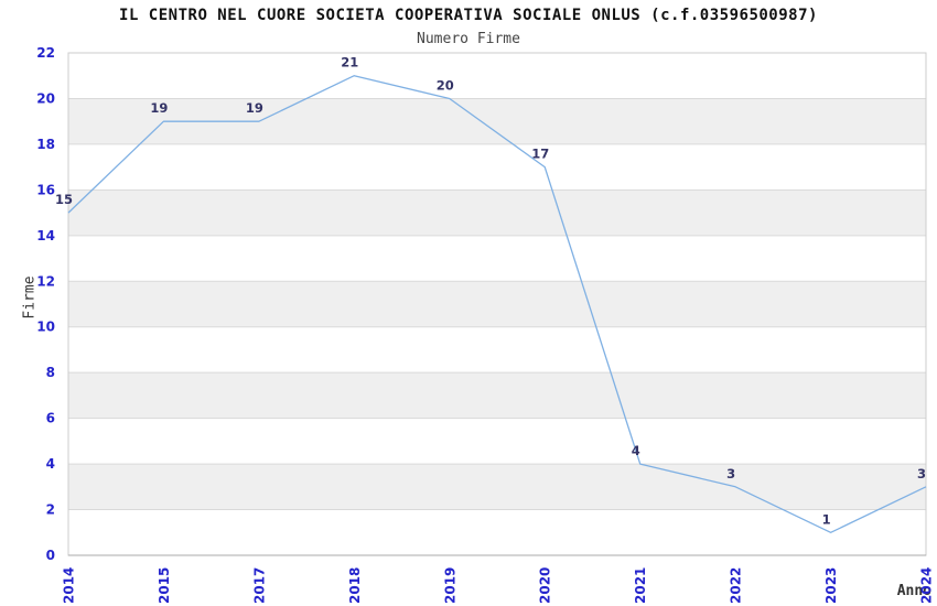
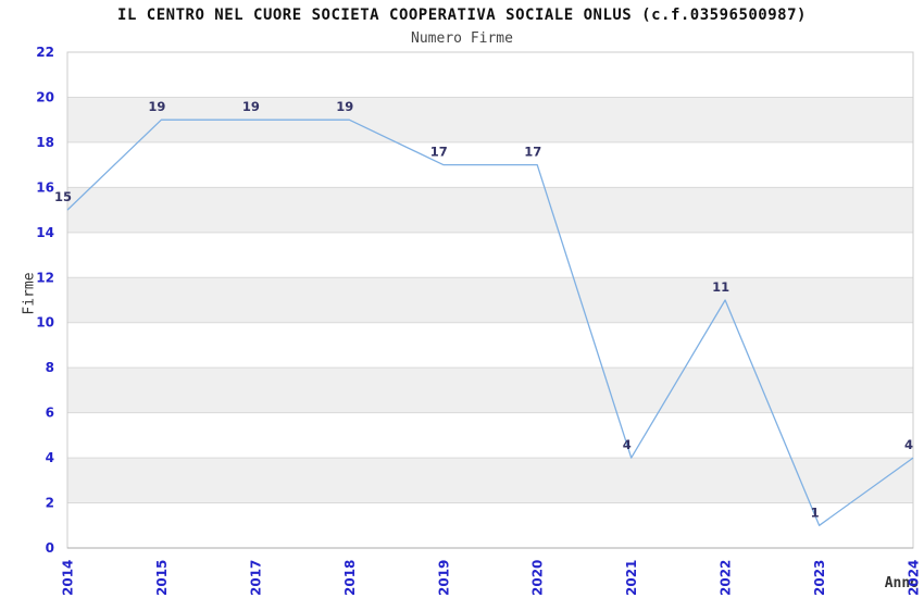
2018: 21 -> 19
2019: 20 -> 17
2022: 3 -> 11
2024: 3 -> 4
